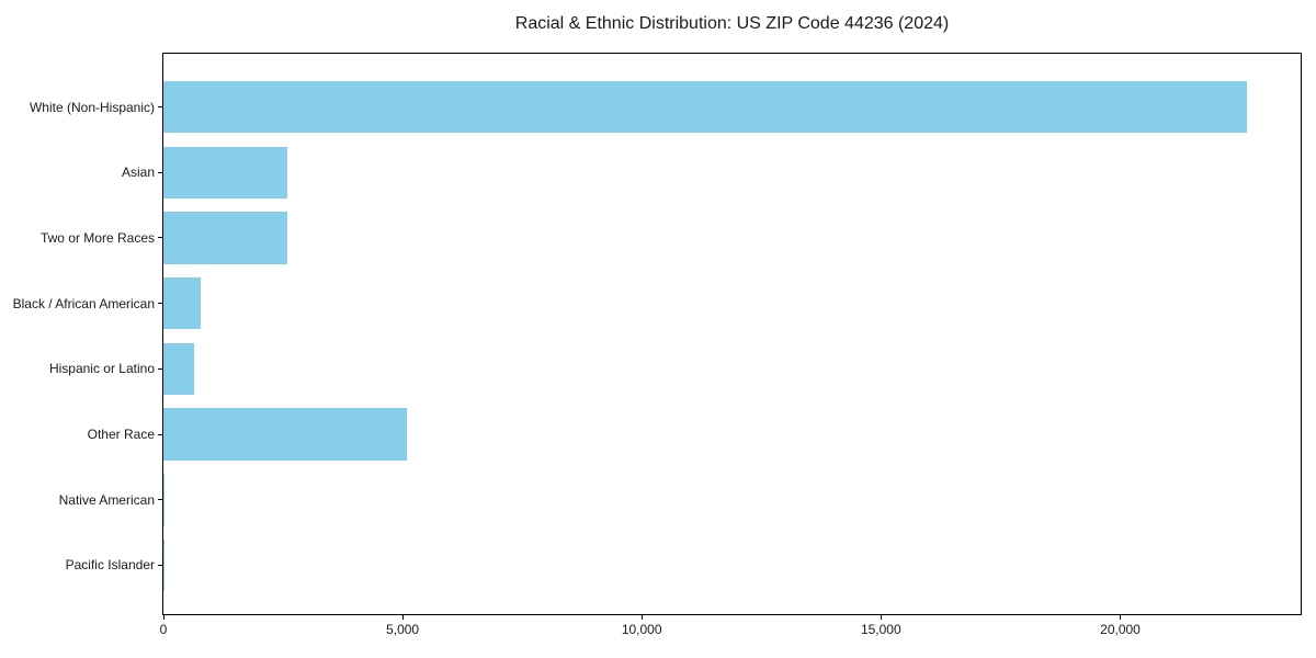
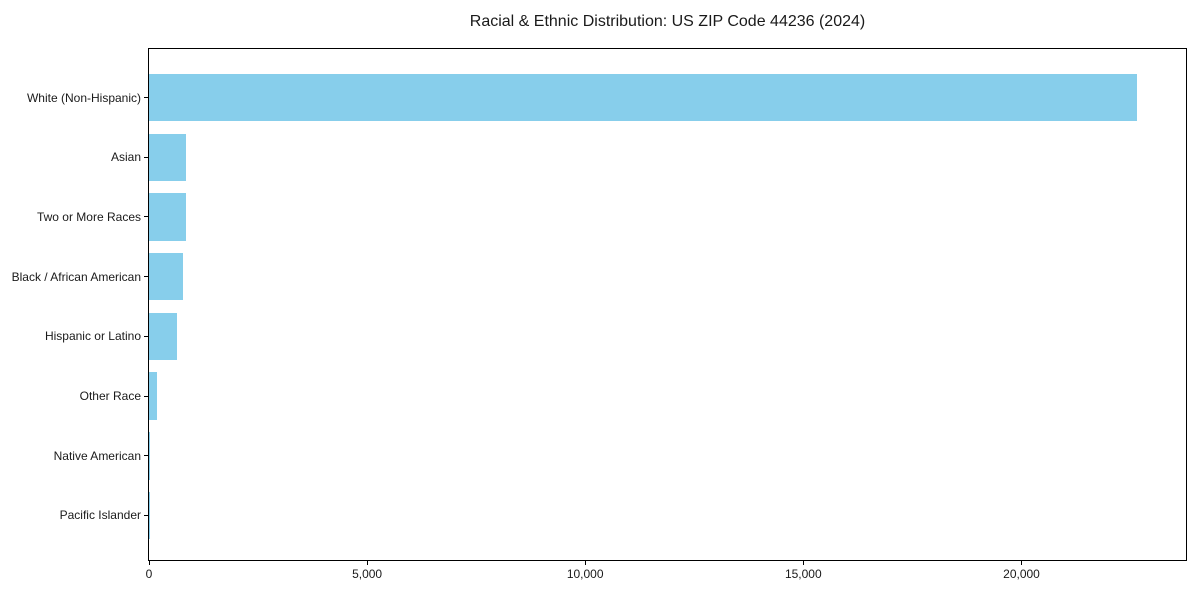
Asian: 2600 -> 800
Two or More Races: 2600 -> 800
Other Race: 5100 -> 200
